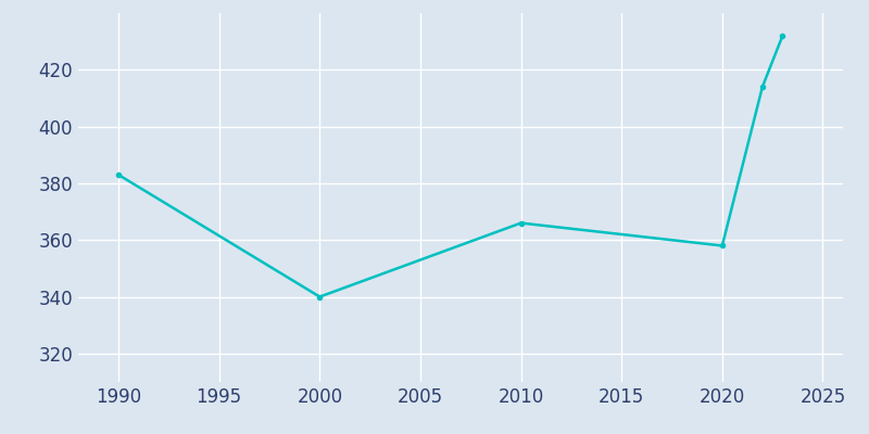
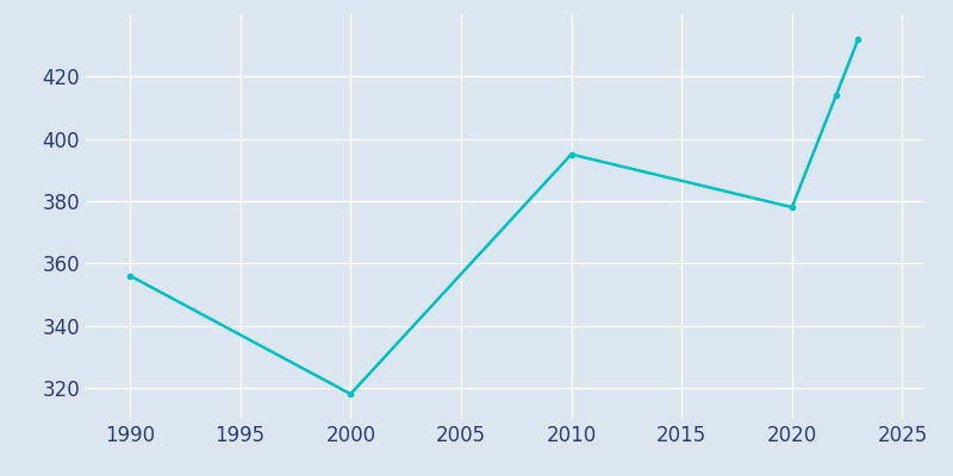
1990: 383 -> 356
2000: 340 -> 318
2010: 366 -> 395
2020: 358 -> 378
